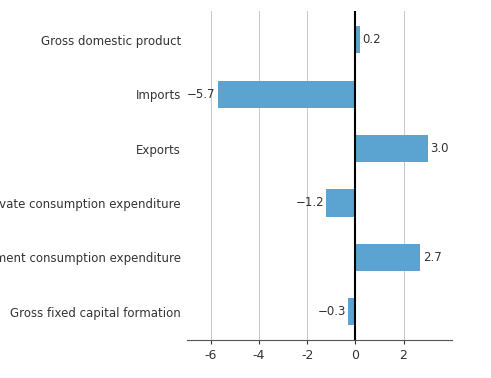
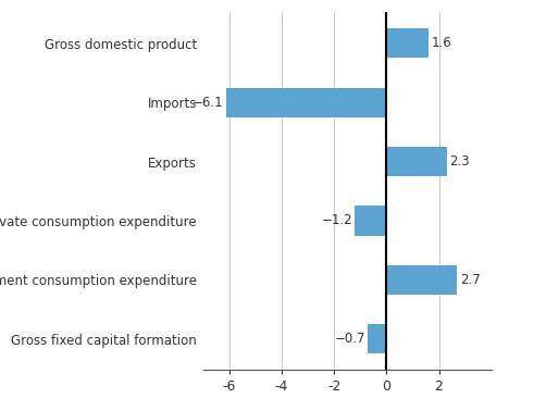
Gross domestic product: 0.2 -> 1.6
Imports: −5.7 -> −6.1
Exports: 3.0 -> 2.3
Gross fixed capital formation: −0.3 -> −0.7
